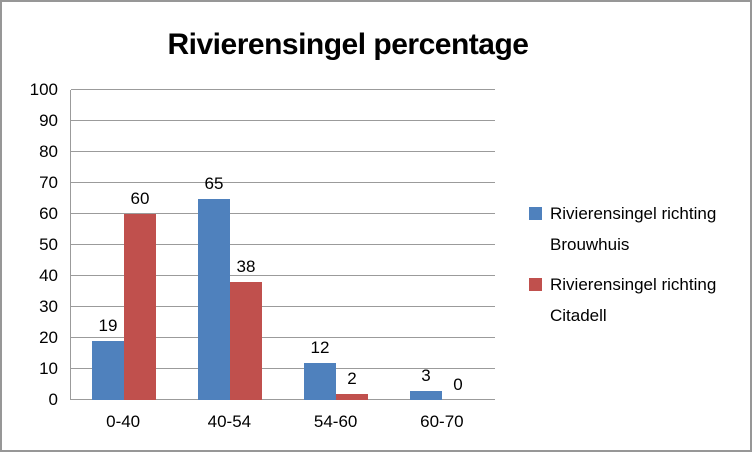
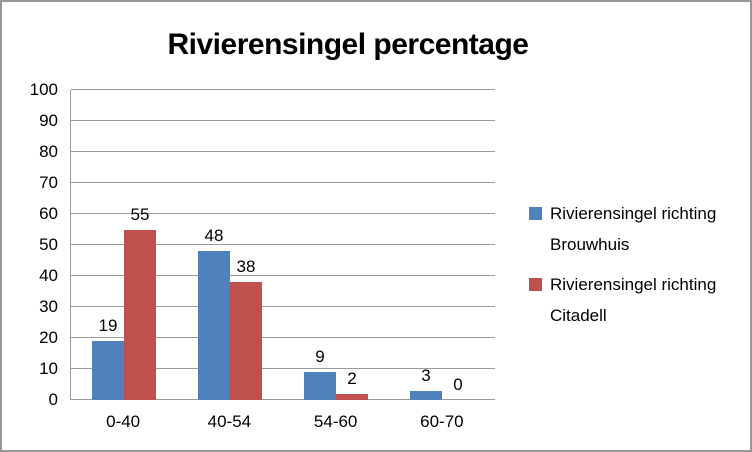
Rivierensingel richting Citadell/0-40: 60 -> 55
Rivierensingel richting Brouwhuis/40-54: 65 -> 48
Rivierensingel richting Brouwhuis/54-60: 12 -> 9
